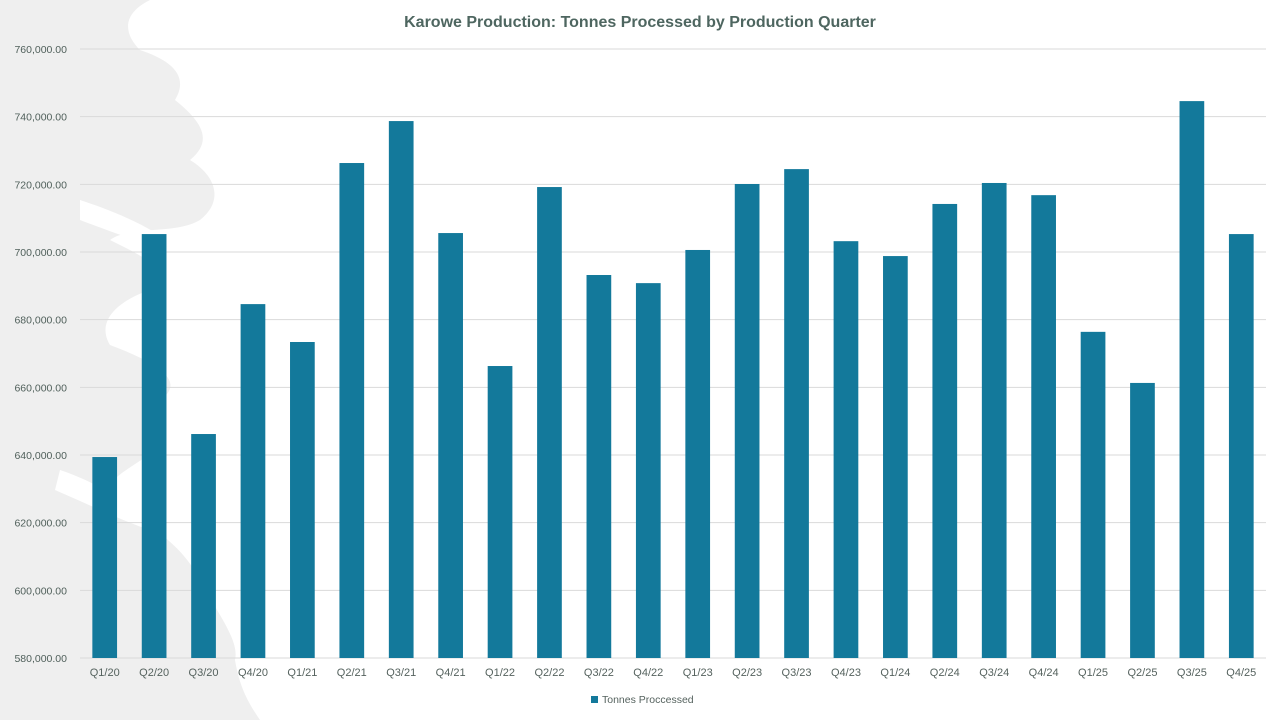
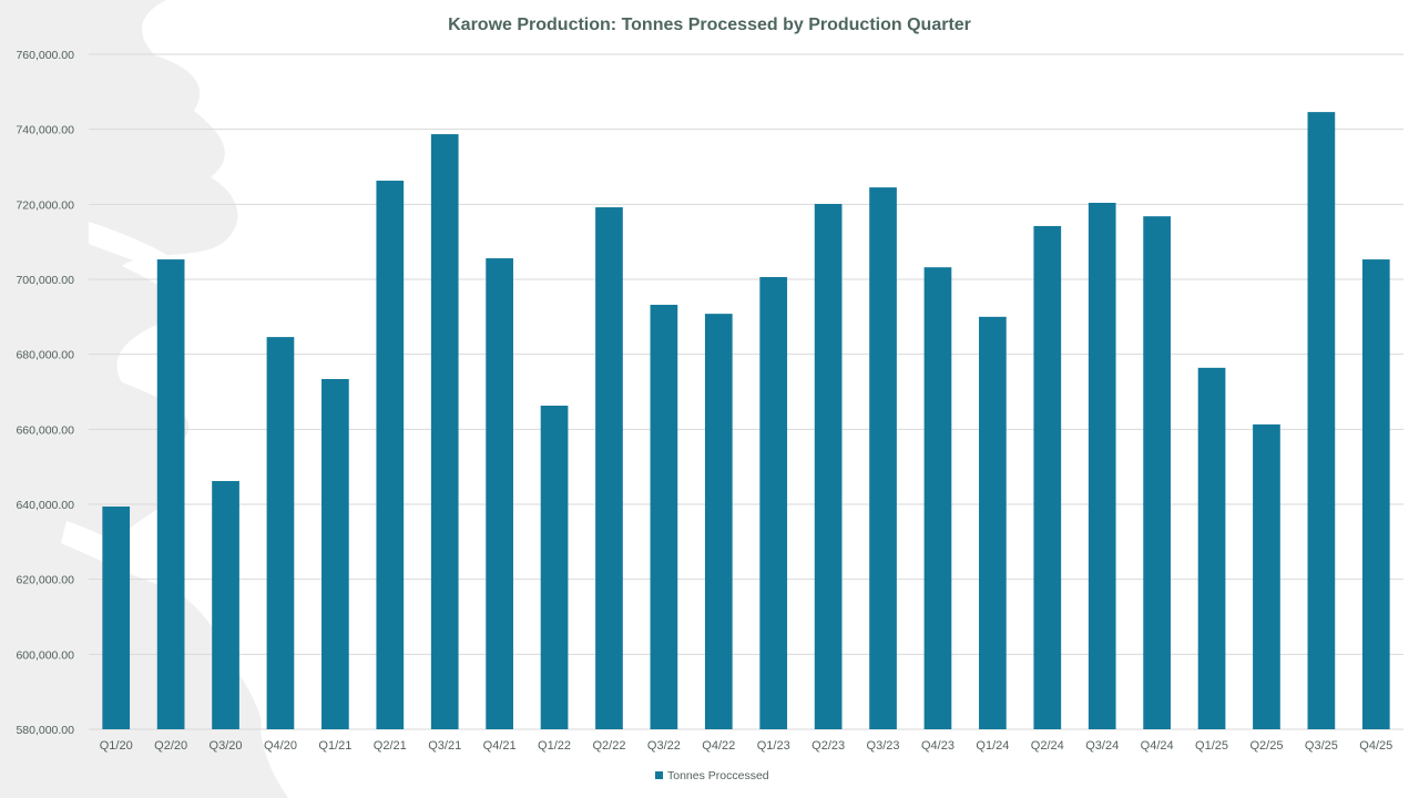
Q1/24: 699000 -> 690000
